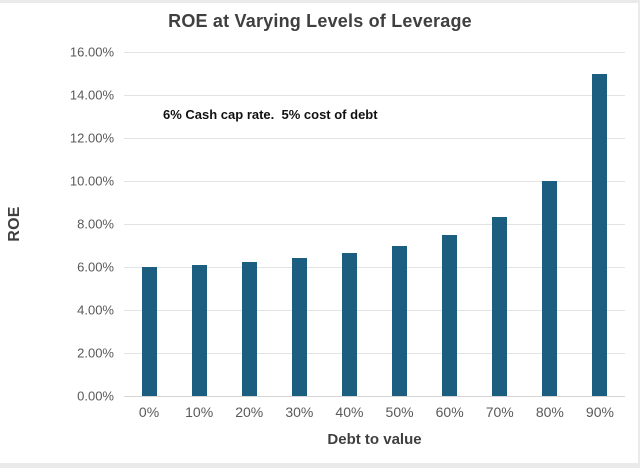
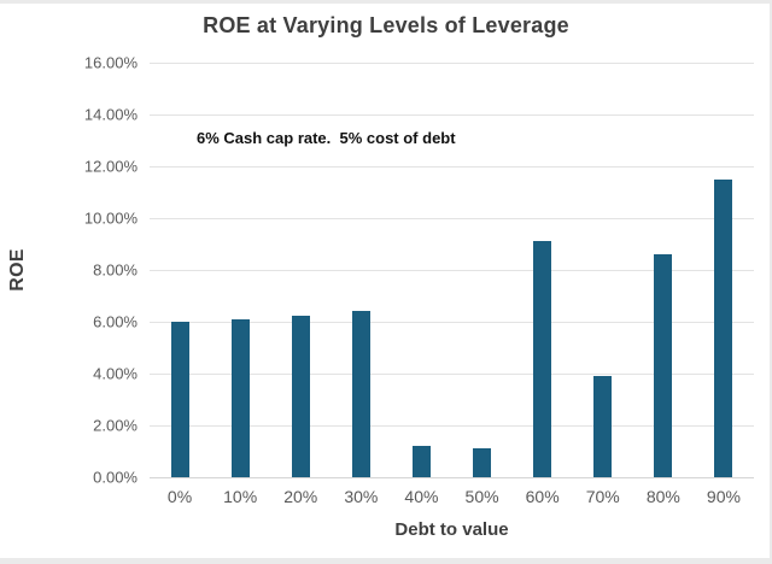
40%: 6.7% -> 1.2%
50%: 7.0% -> 1.1%
60%: 7.5% -> 9.1%
70%: 8.3% -> 3.9%
80%: 10.0% -> 8.6%
90%: 15.0% -> 11.5%
